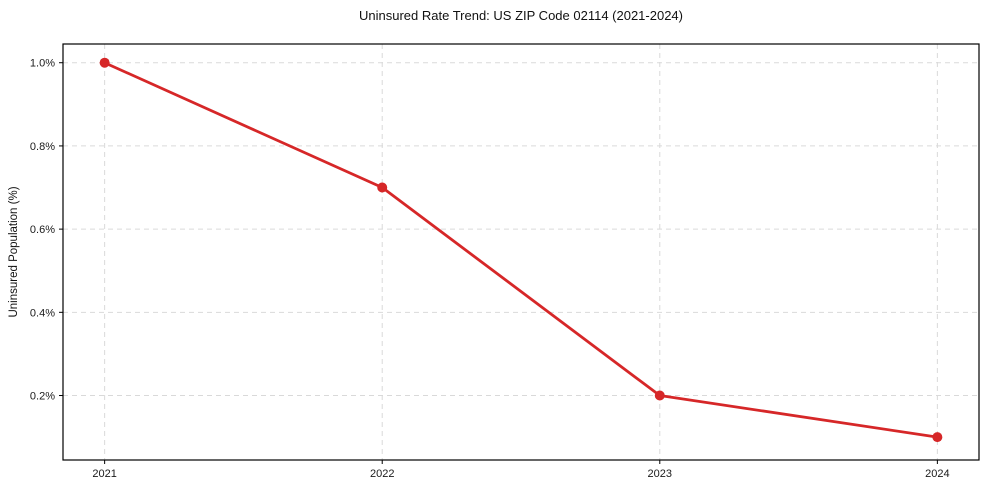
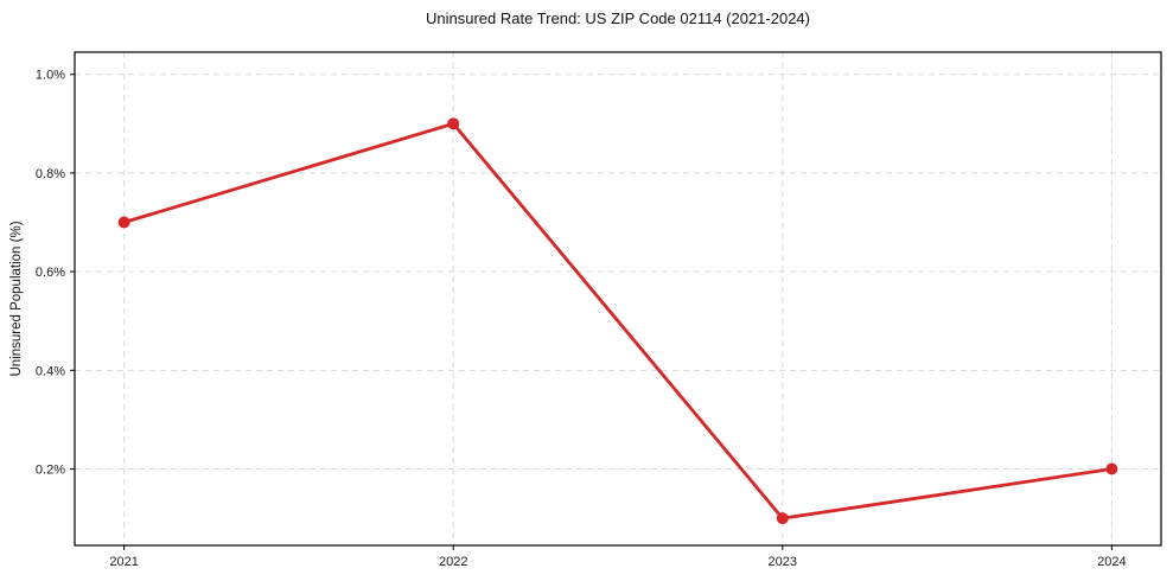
2021: 1.0% -> 0.7%
2022: 0.7% -> 0.9%
2023: 0.2% -> 0.1%
2024: 0.1% -> 0.2%
